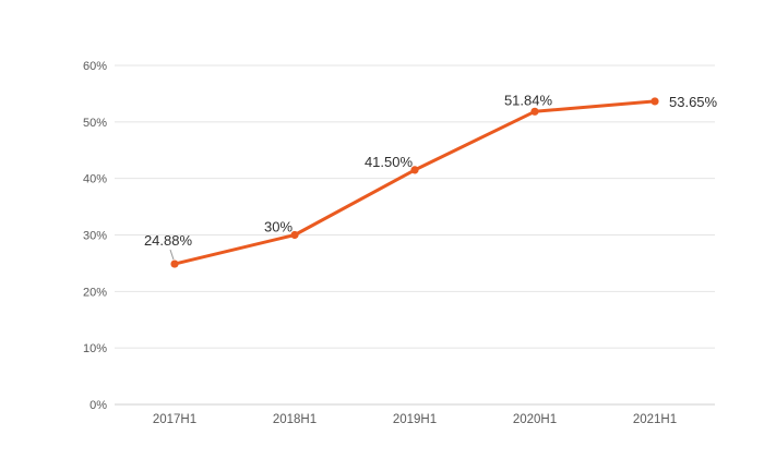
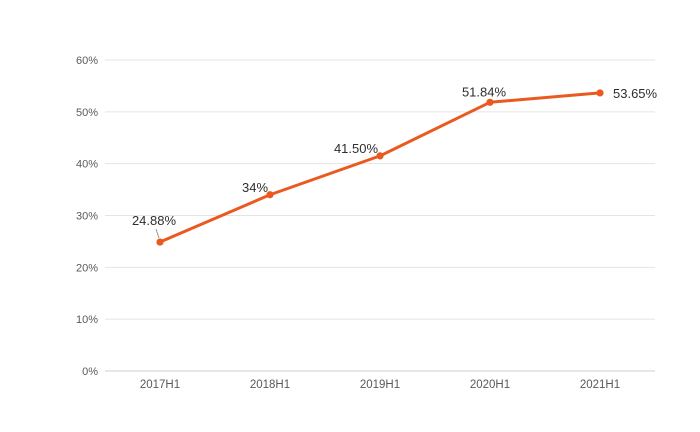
2018H1: 30% -> 34%
